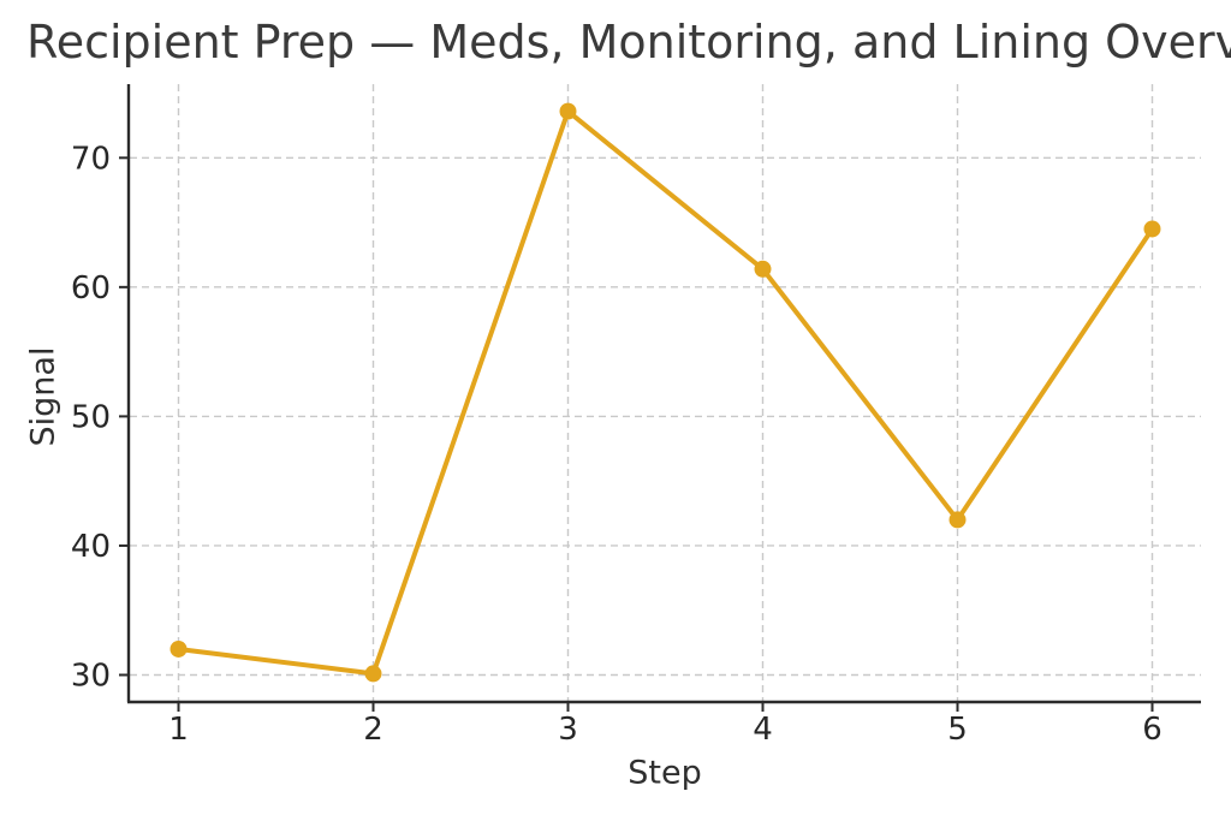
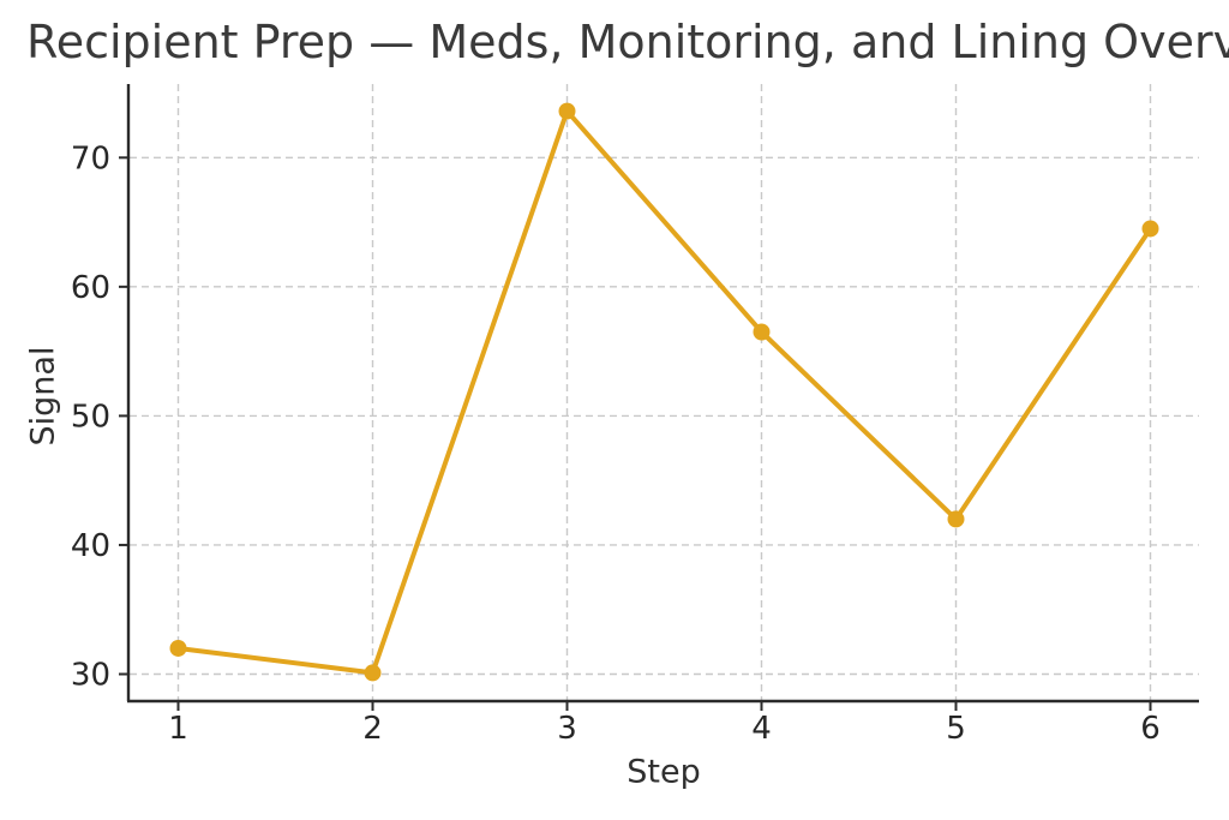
4: 61.4 -> 56.5
